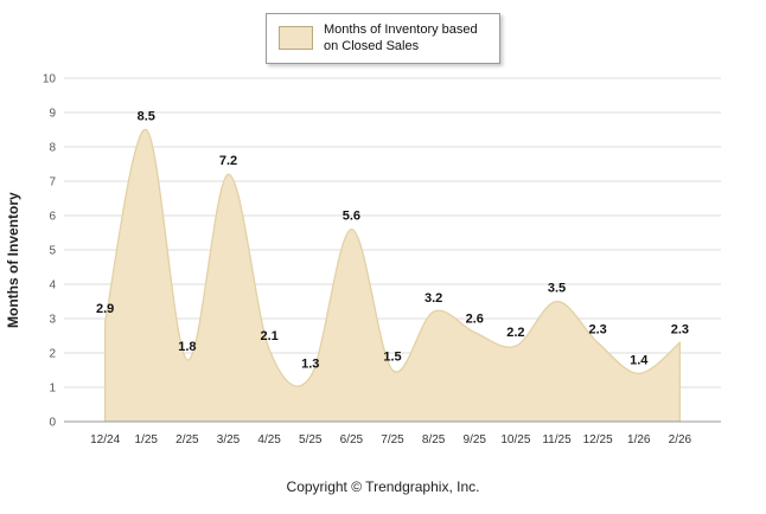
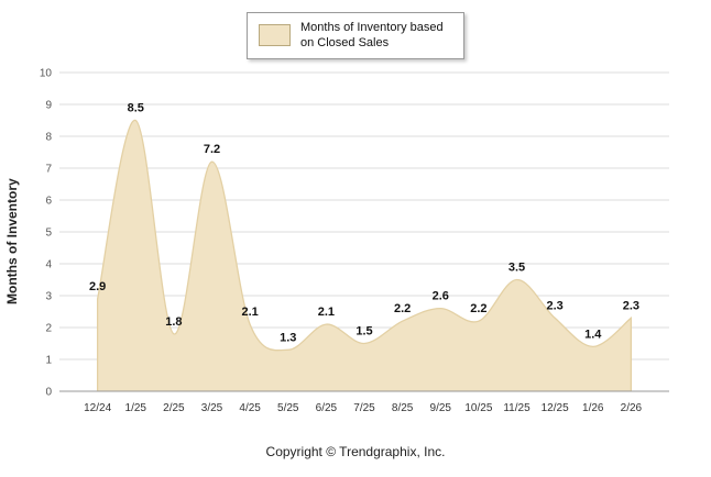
6/25: 5.6 -> 2.1
8/25: 3.2 -> 2.2
